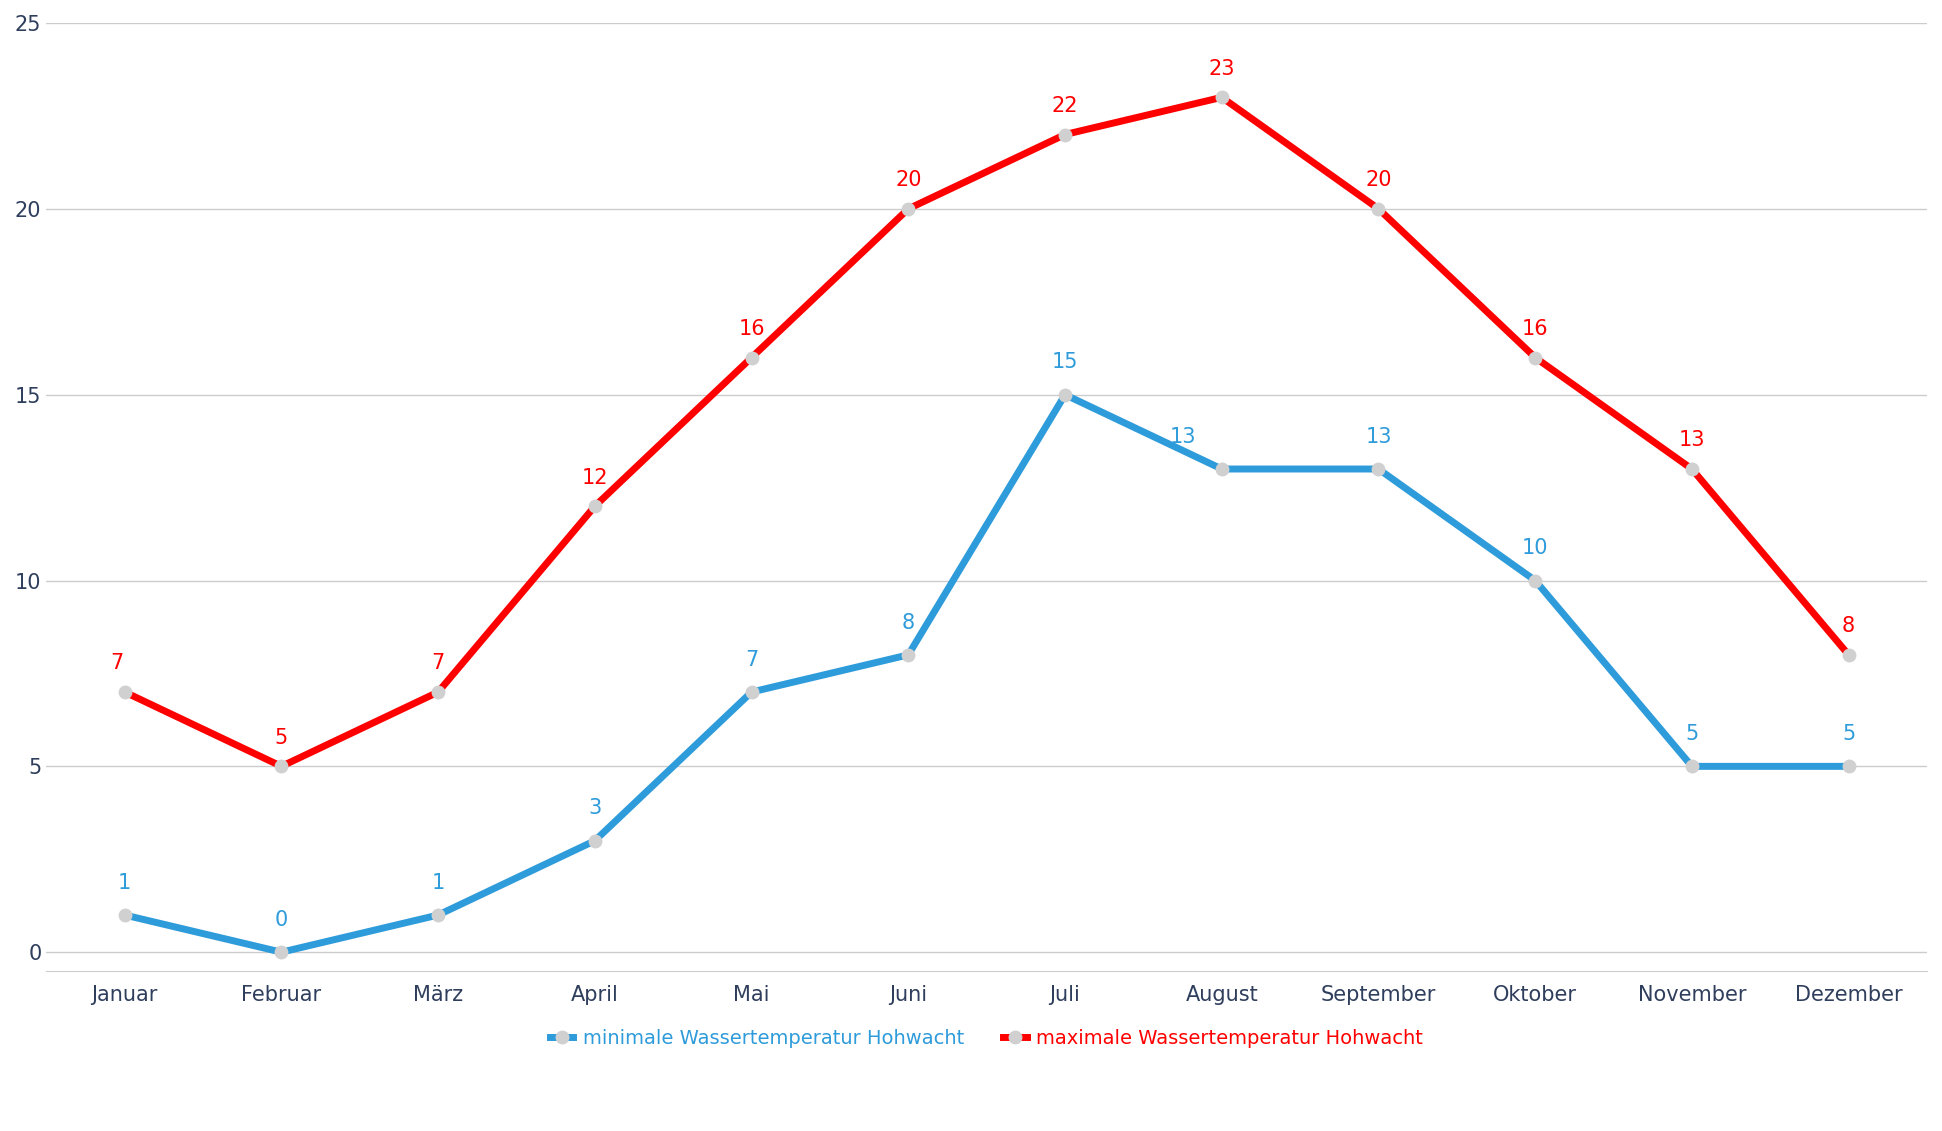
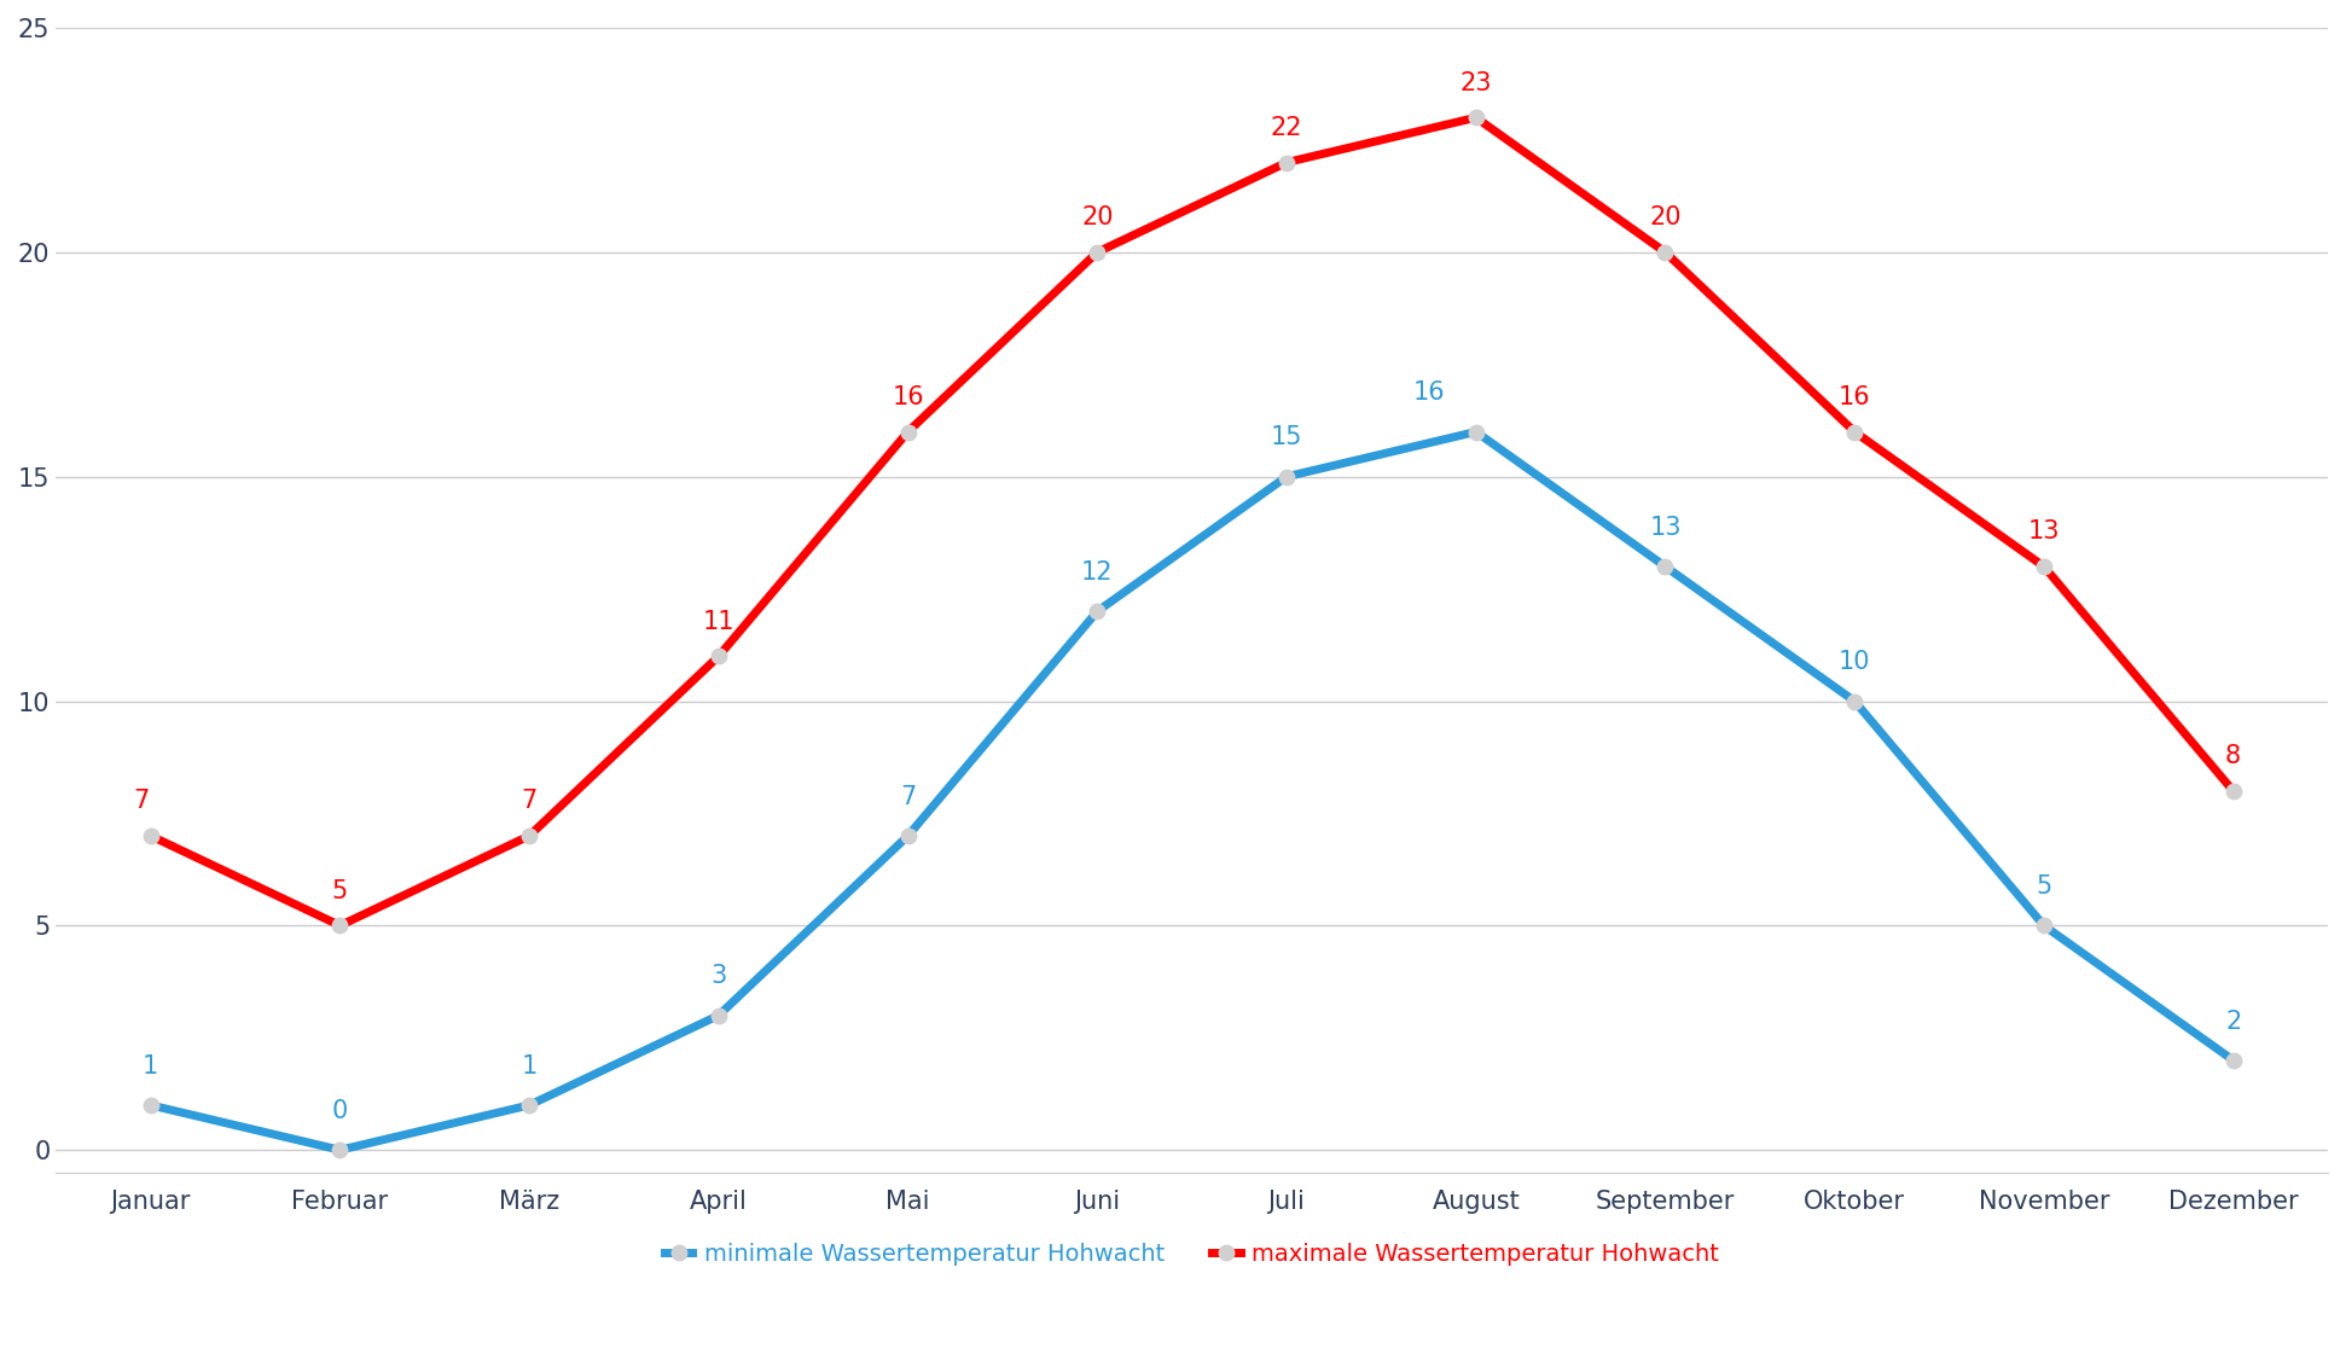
maximale Wassertemperatur Hohwacht/April: 12 -> 11
minimale Wassertemperatur Hohwacht/Juni: 8 -> 12
minimale Wassertemperatur Hohwacht/August: 13 -> 16
minimale Wassertemperatur Hohwacht/Dezember: 5 -> 2
